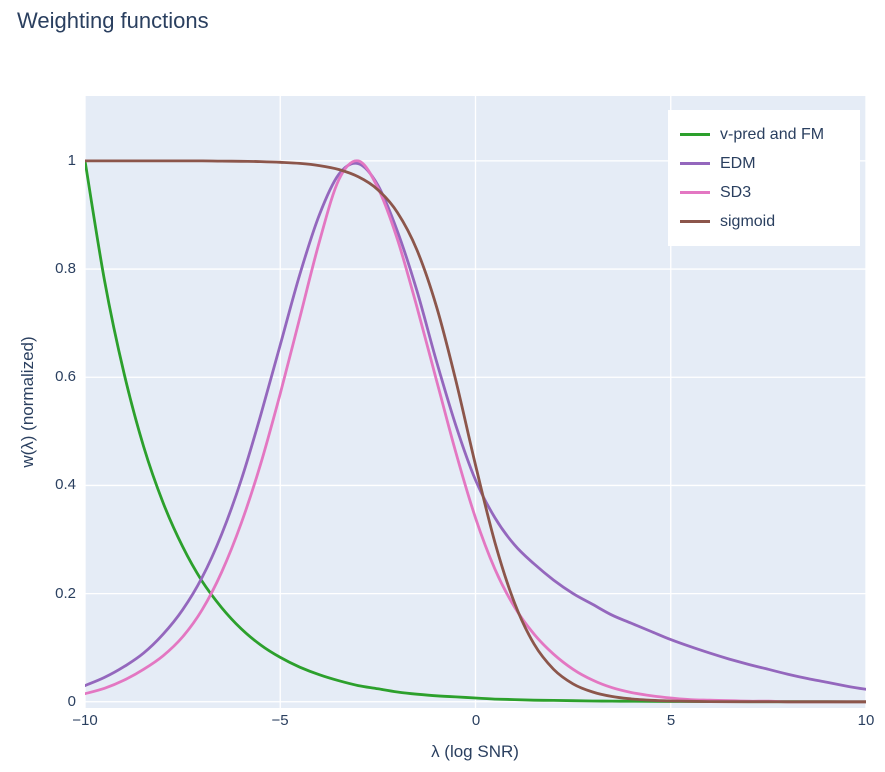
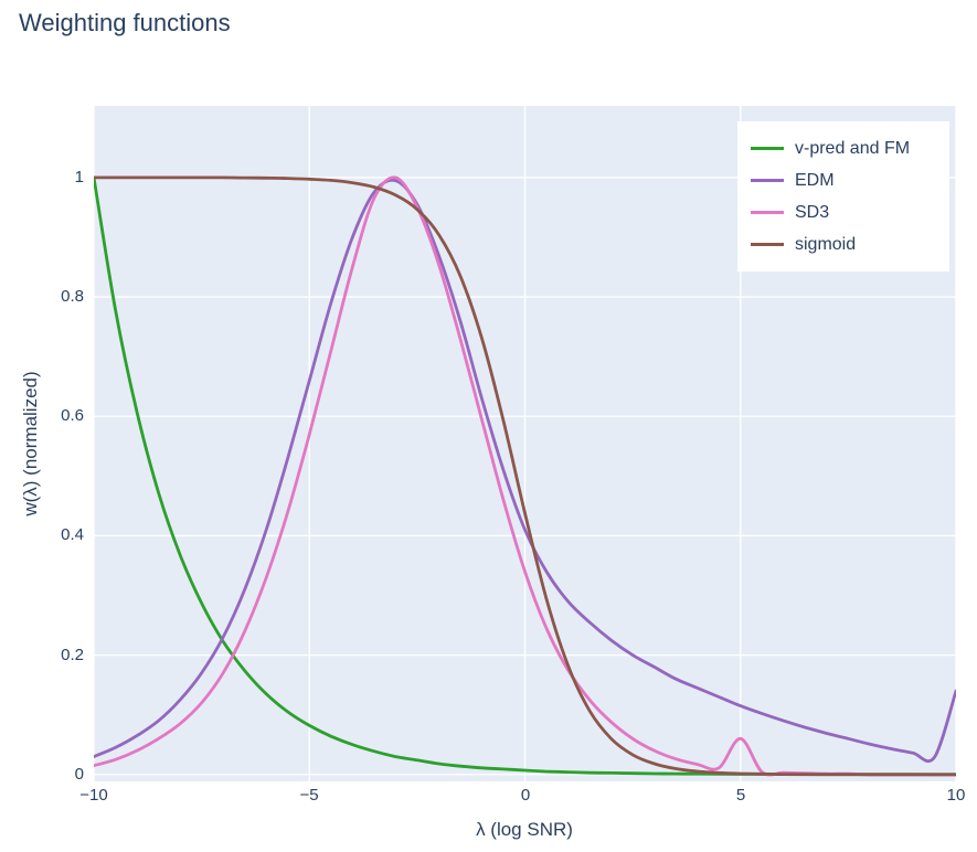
SD3/5: 0.01 -> 0.06
EDM/10: 0.02 -> 0.14
